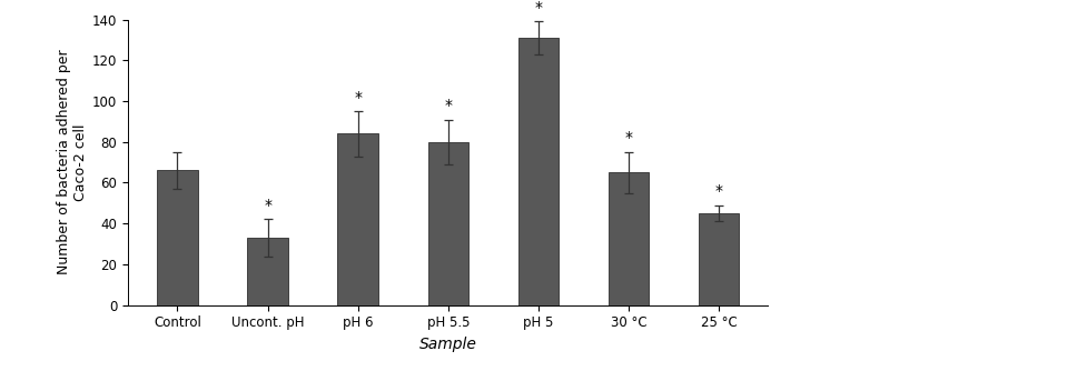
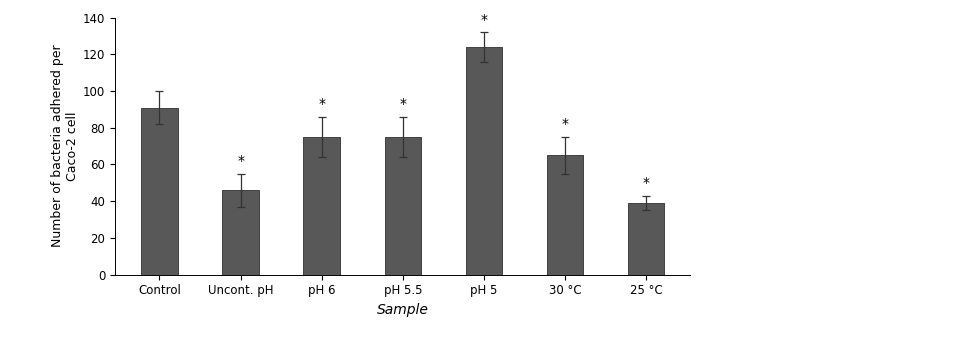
Control: 66 -> 91
Uncont. pH: 33 -> 46
pH 6: 84 -> 75
pH 5.5: 80 -> 75
pH 5: 131 -> 124
25 °C: 45 -> 39
